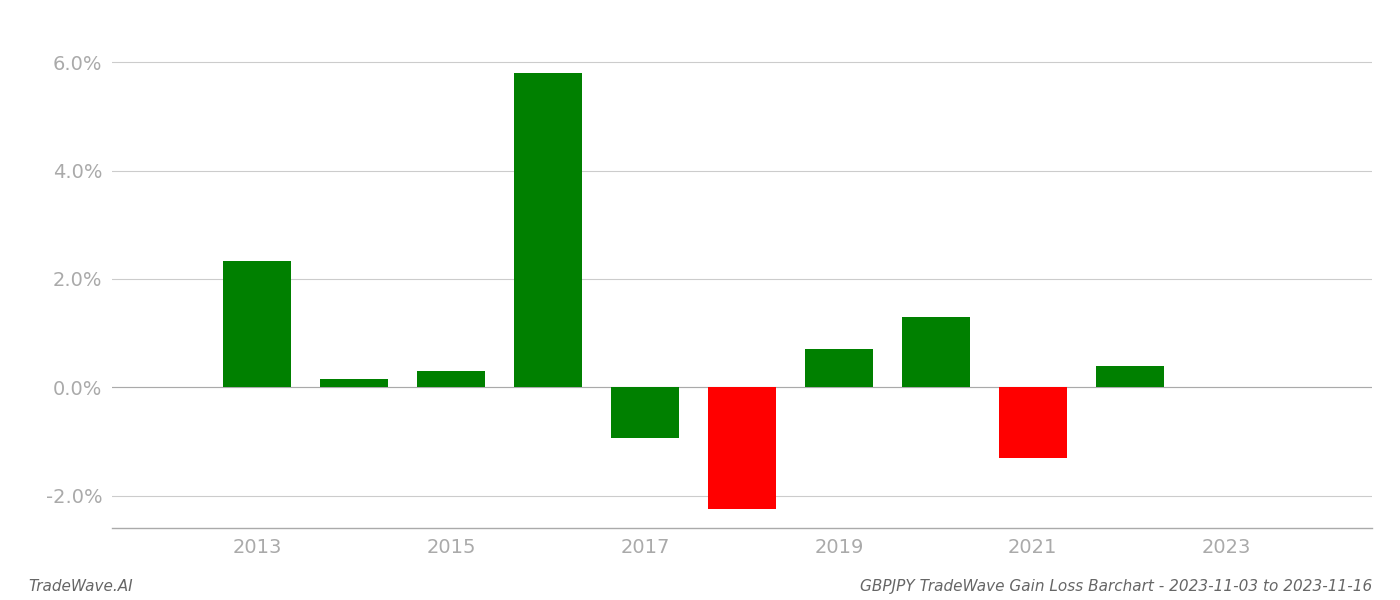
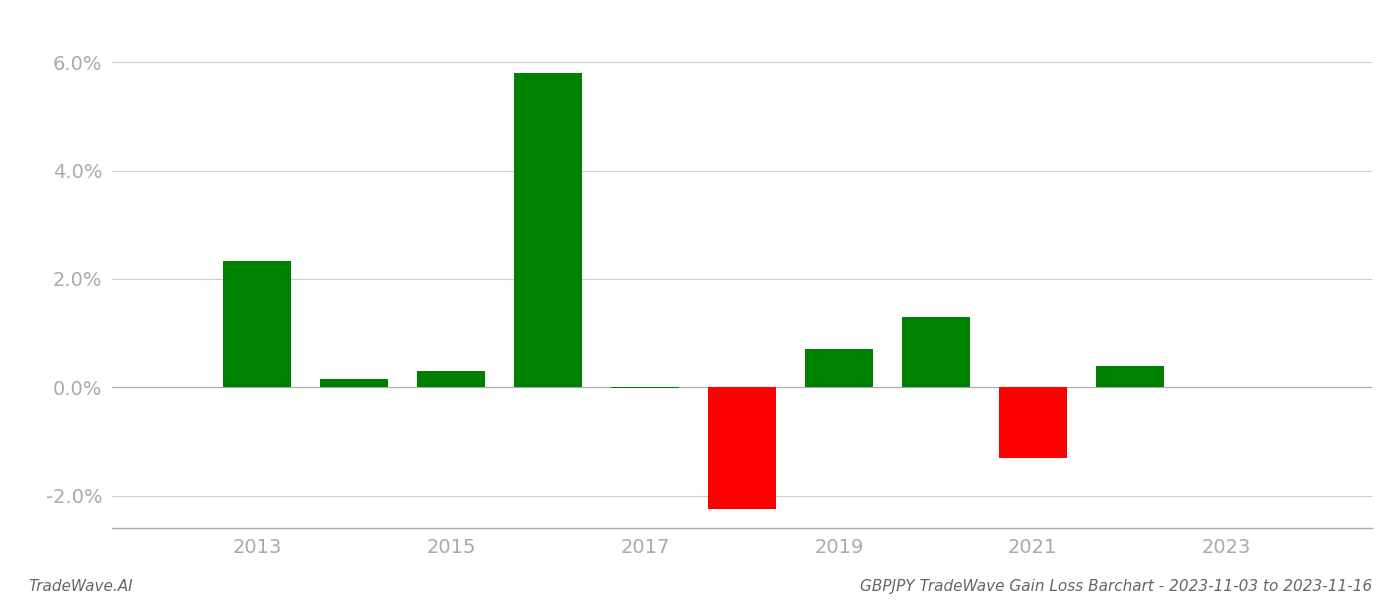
2017: -0.94% -> -0.01%
